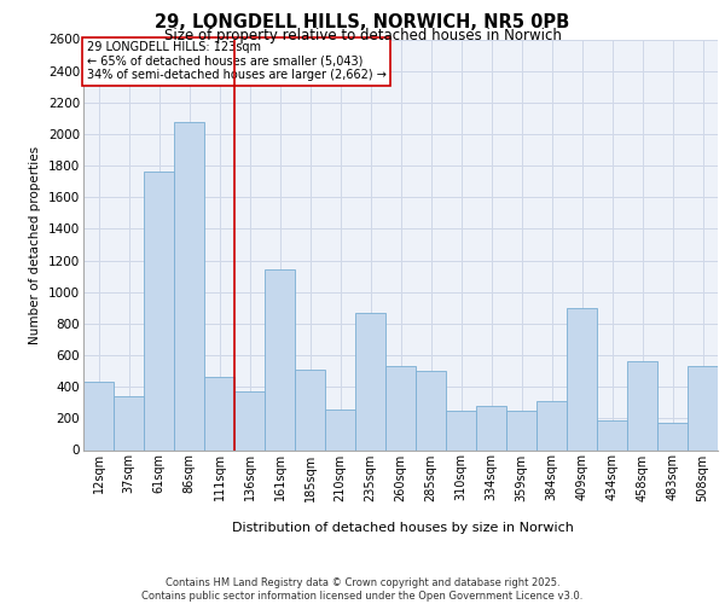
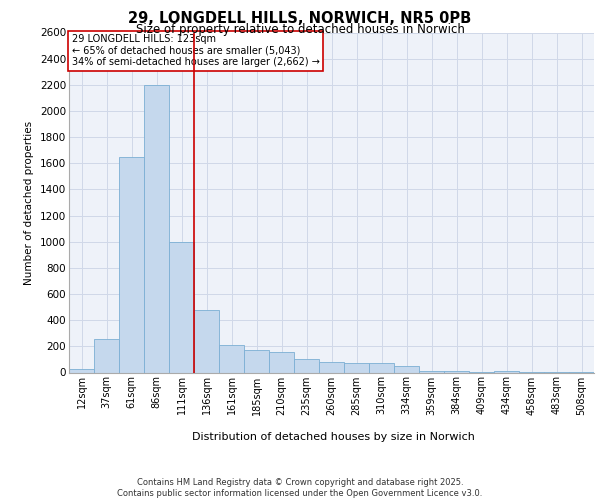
12sqm: 430 -> 30
37sqm: 340 -> 260
61sqm: 1760 -> 1650
86sqm: 2080 -> 2200
111sqm: 460 -> 1000
136sqm: 370 -> 480
161sqm: 1140 -> 210
185sqm: 510 -> 180
210sqm: 260 -> 160
235sqm: 870 -> 100
260sqm: 530 -> 80
285sqm: 500 -> 80
310sqm: 250 -> 70
334sqm: 280 -> 50
359sqm: 250 -> 10
384sqm: 310 -> 10
409sqm: 900 -> 0
434sqm: 190 -> 10
458sqm: 560 -> 0
483sqm: 170 -> 0
508sqm: 530 -> 0
